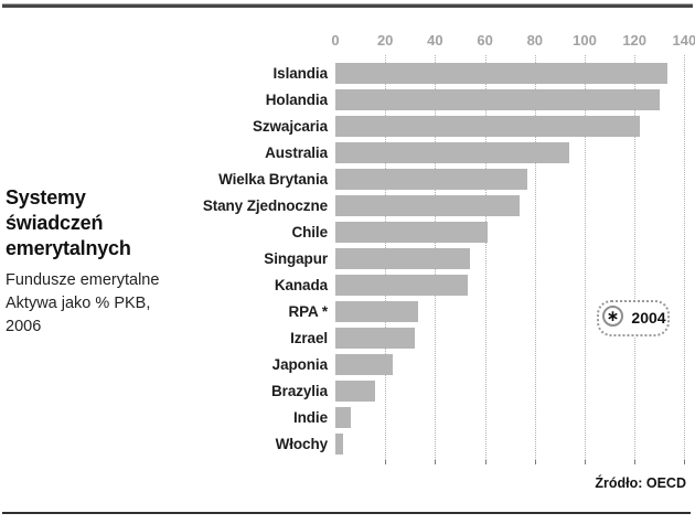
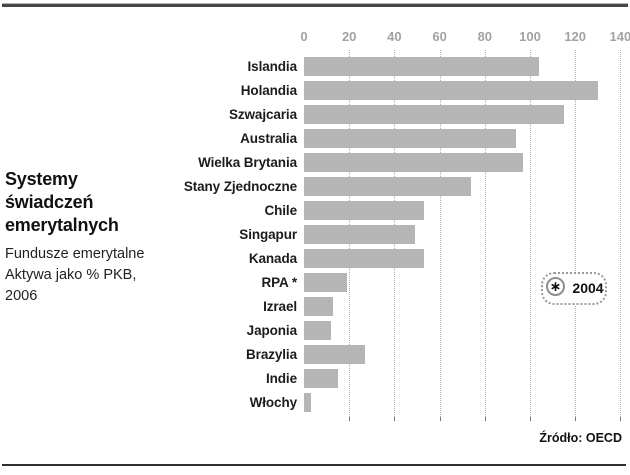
Islandia: 133 -> 104
Szwajcaria: 122 -> 115
Wielka Brytania: 77 -> 97
Chile: 61 -> 53
Singapur: 54 -> 49
RPA *: 33 -> 19
Izrael: 32 -> 13
Japonia: 23 -> 12
Brazylia: 16 -> 27
Indie: 6 -> 15
